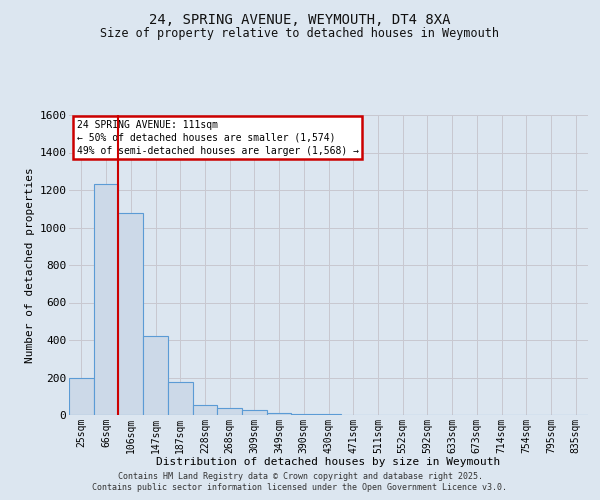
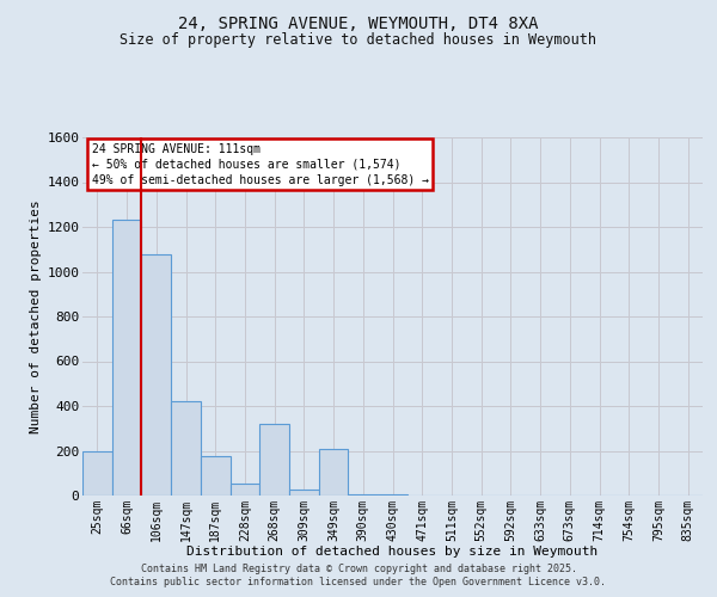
268sqm: 40 -> 320
349sqm: 10 -> 210
